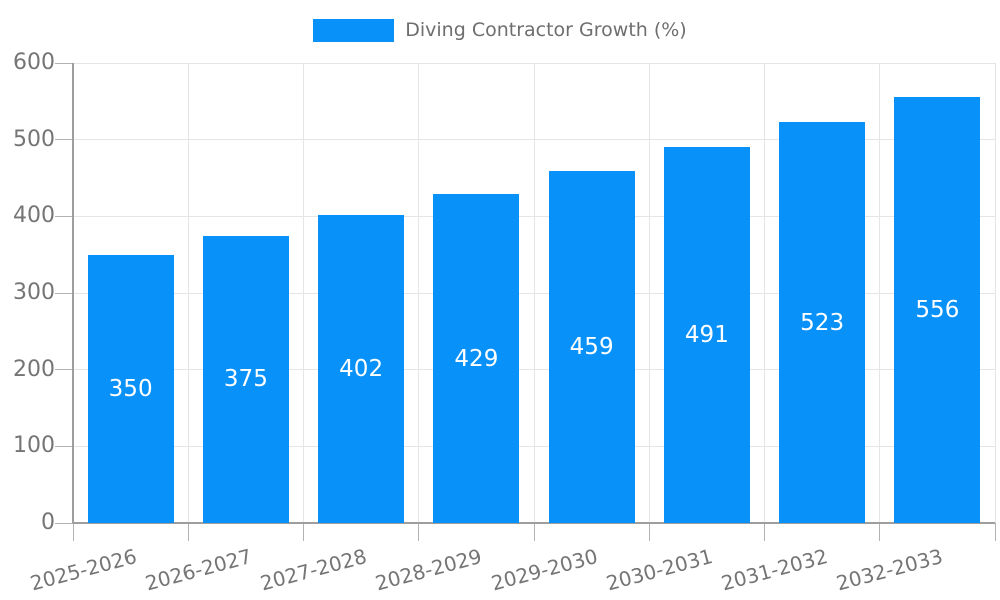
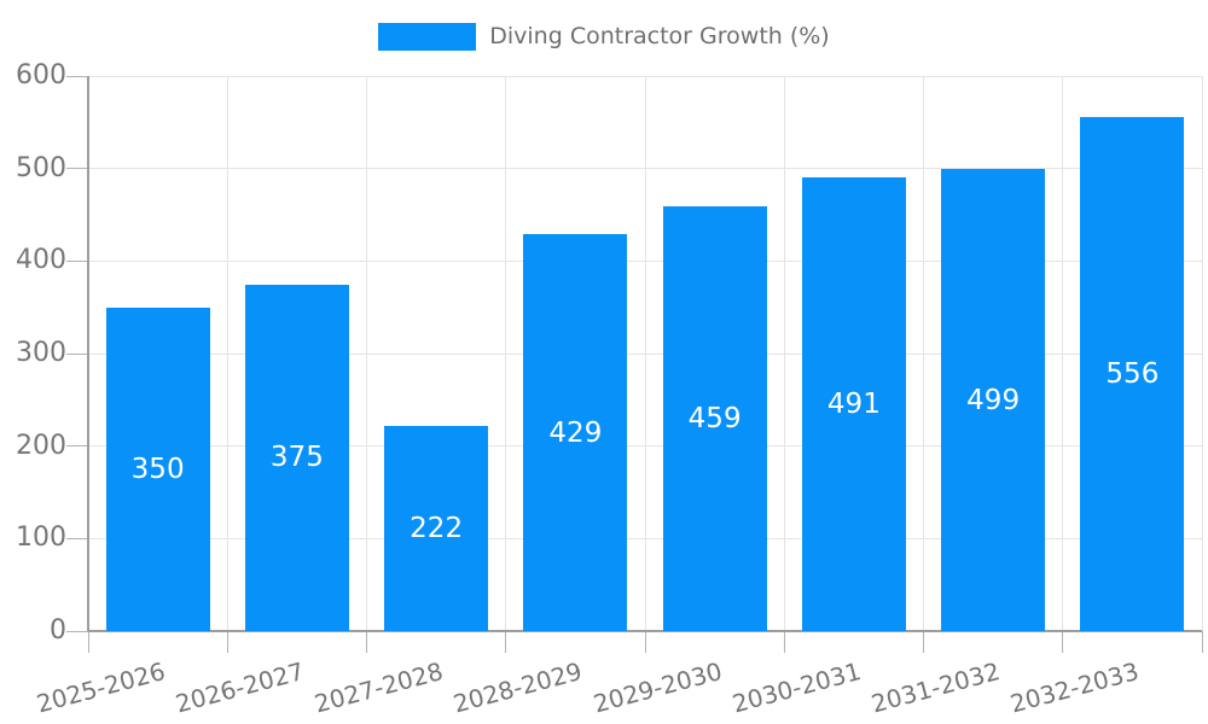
2027-2028: 402 -> 222
2031-2032: 523 -> 499
